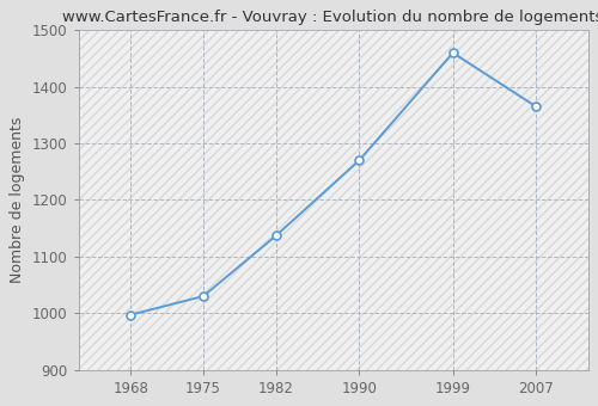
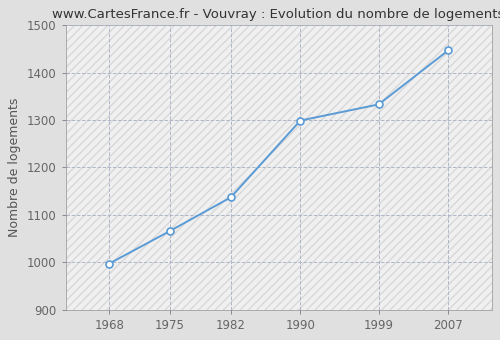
1975: 1030 -> 1066
1990: 1270 -> 1299
1999: 1460 -> 1333
2007: 1365 -> 1447
